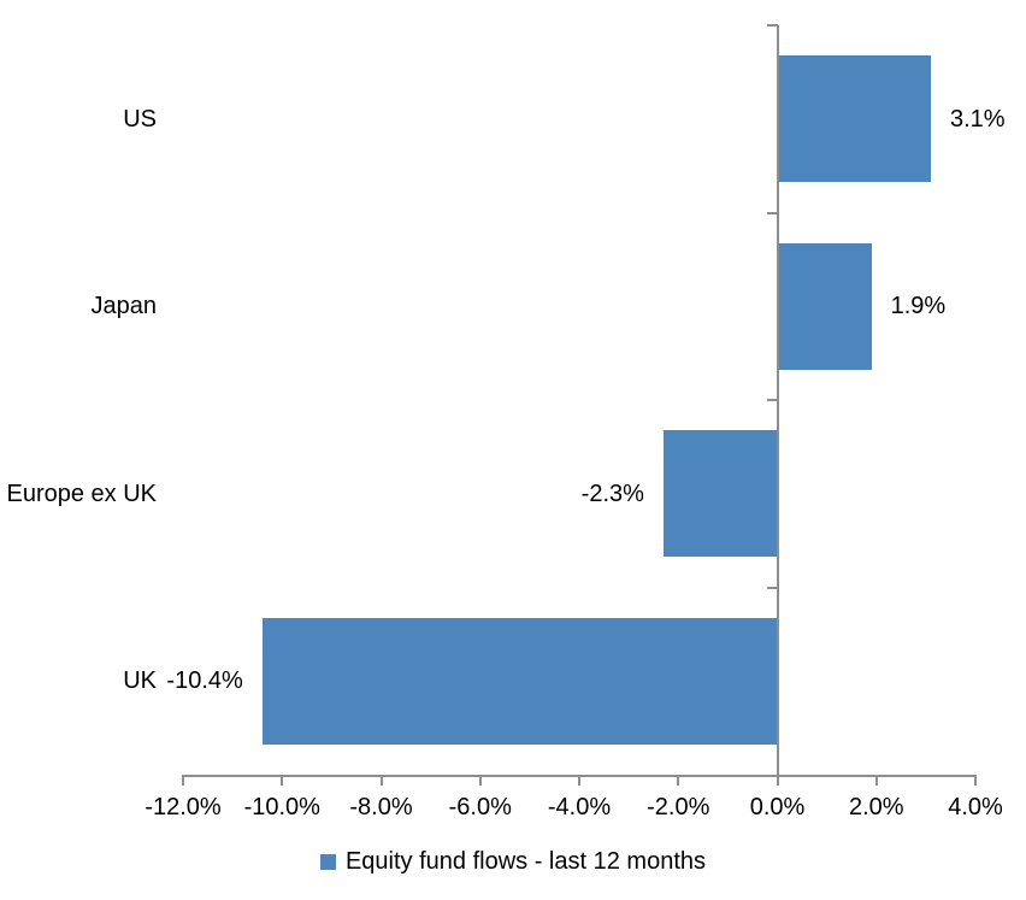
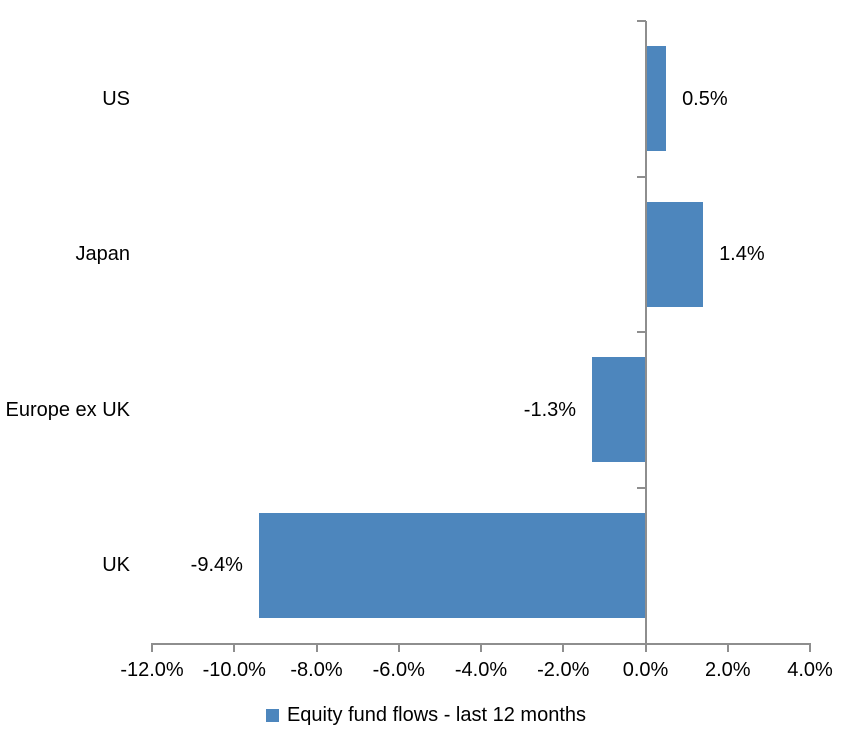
US: 3.1% -> 0.5%
Japan: 1.9% -> 1.4%
Europe ex UK: -2.3% -> -1.3%
UK: -10.4% -> -9.4%
